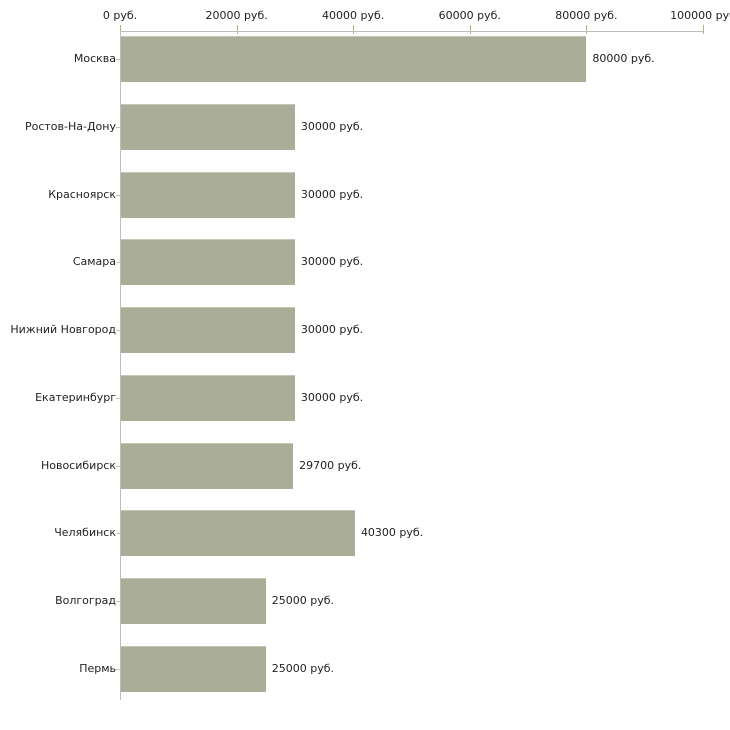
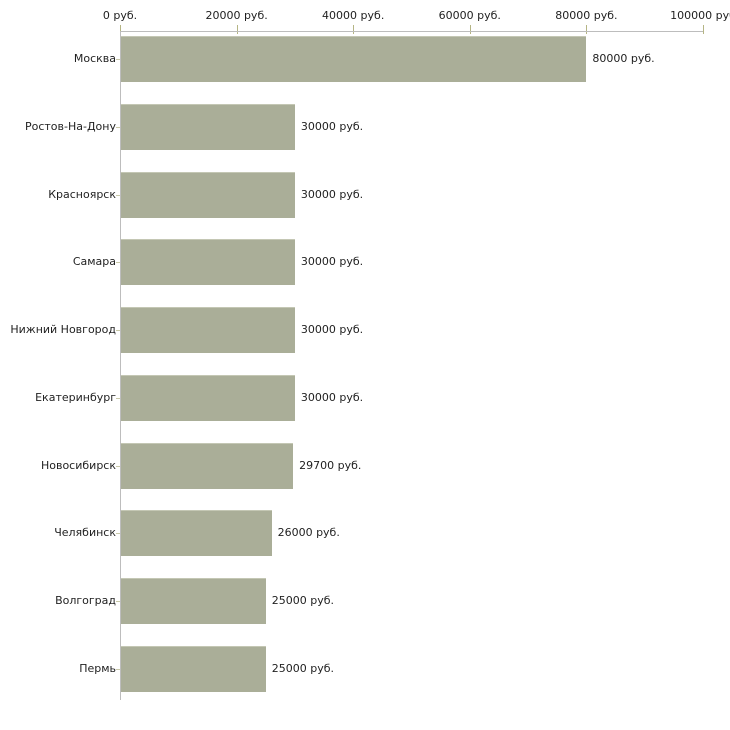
Челябинск: 40300 -> 26000
